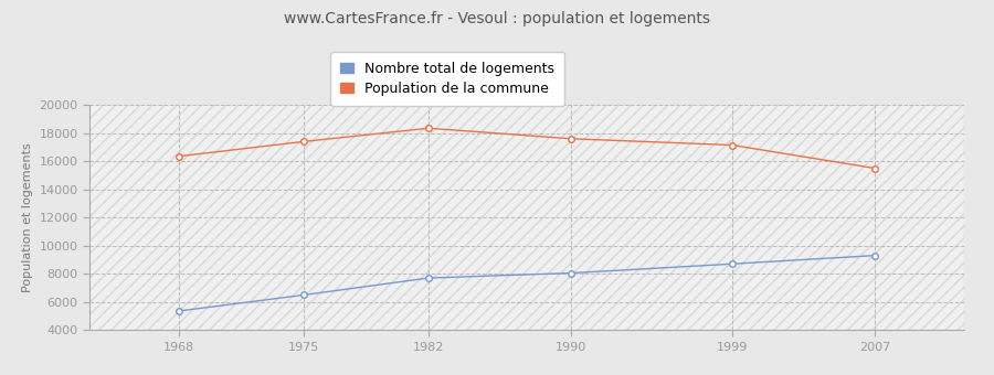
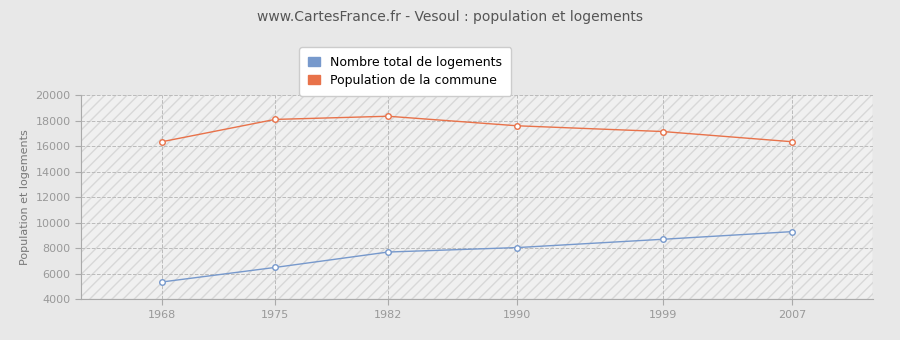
Population de la commune/1975: 17400 -> 18100
Population de la commune/2007: 15500 -> 16400
